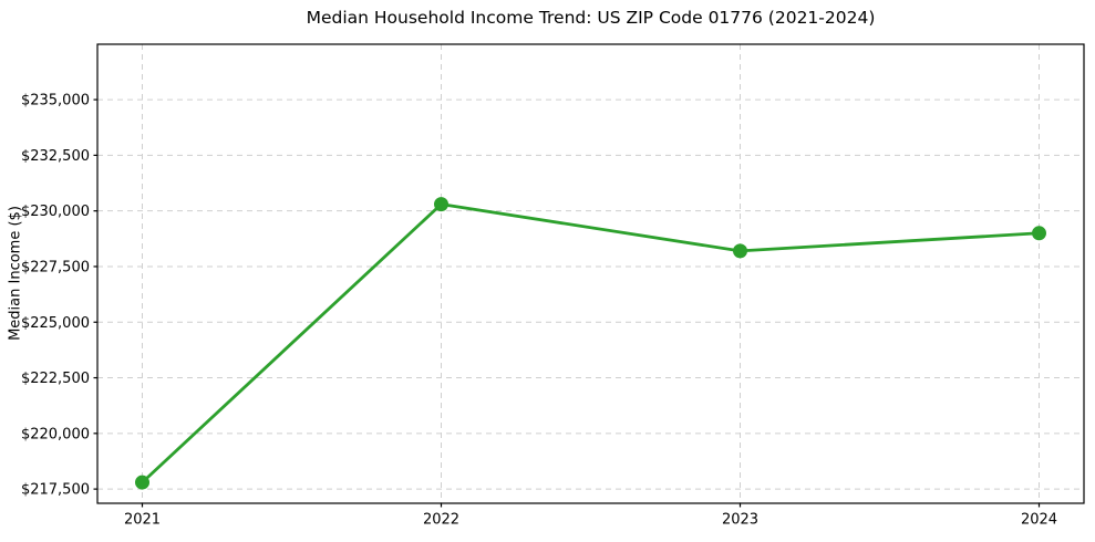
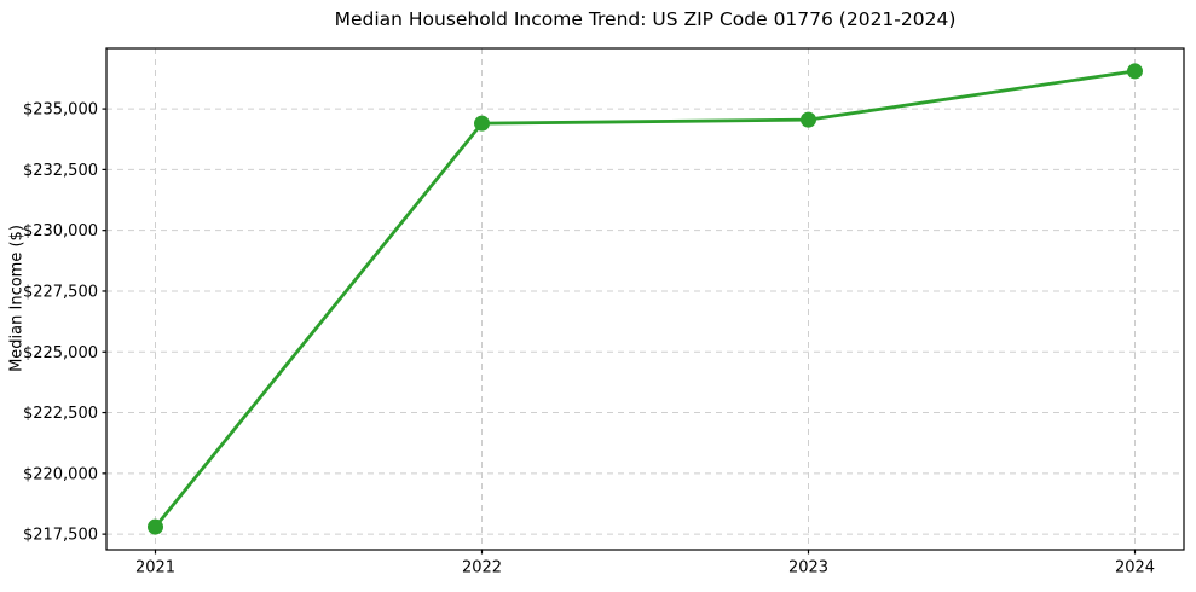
2022: $230300 -> $234400
2023: $228200 -> $234600
2024: $229000 -> $236600
